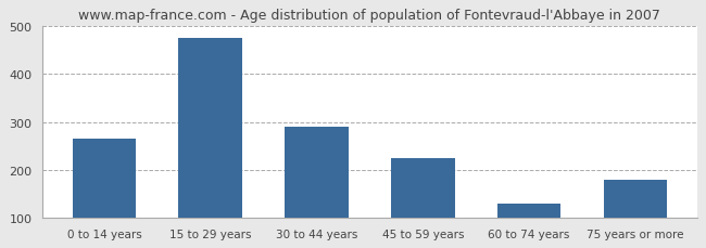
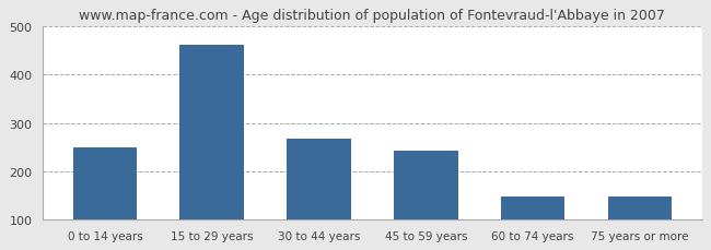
0 to 14 years: 265 -> 250
15 to 29 years: 475 -> 463
30 to 44 years: 290 -> 267
45 to 59 years: 225 -> 242
60 to 74 years: 130 -> 148
75 years or more: 180 -> 147
